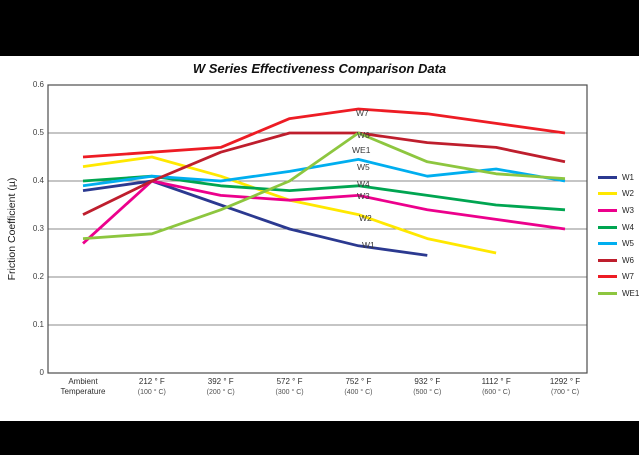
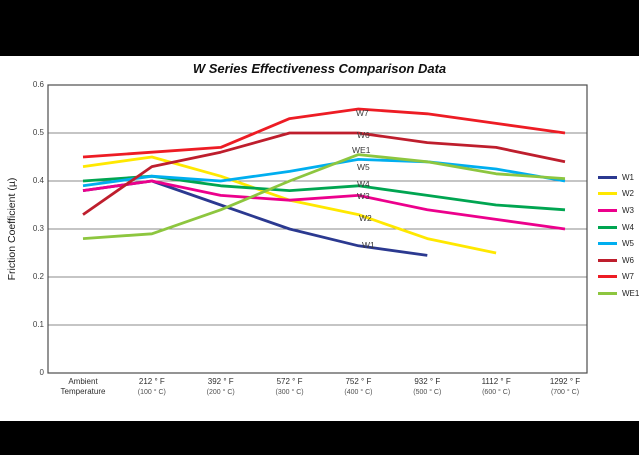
W3/Ambient Temperature: 0.27 -> 0.38
W6/212 °F (100 °C): 0.40 -> 0.43
WE1/752 °F (400 °C): 0.50 -> 0.46
W5/932 °F (500 °C): 0.41 -> 0.44
